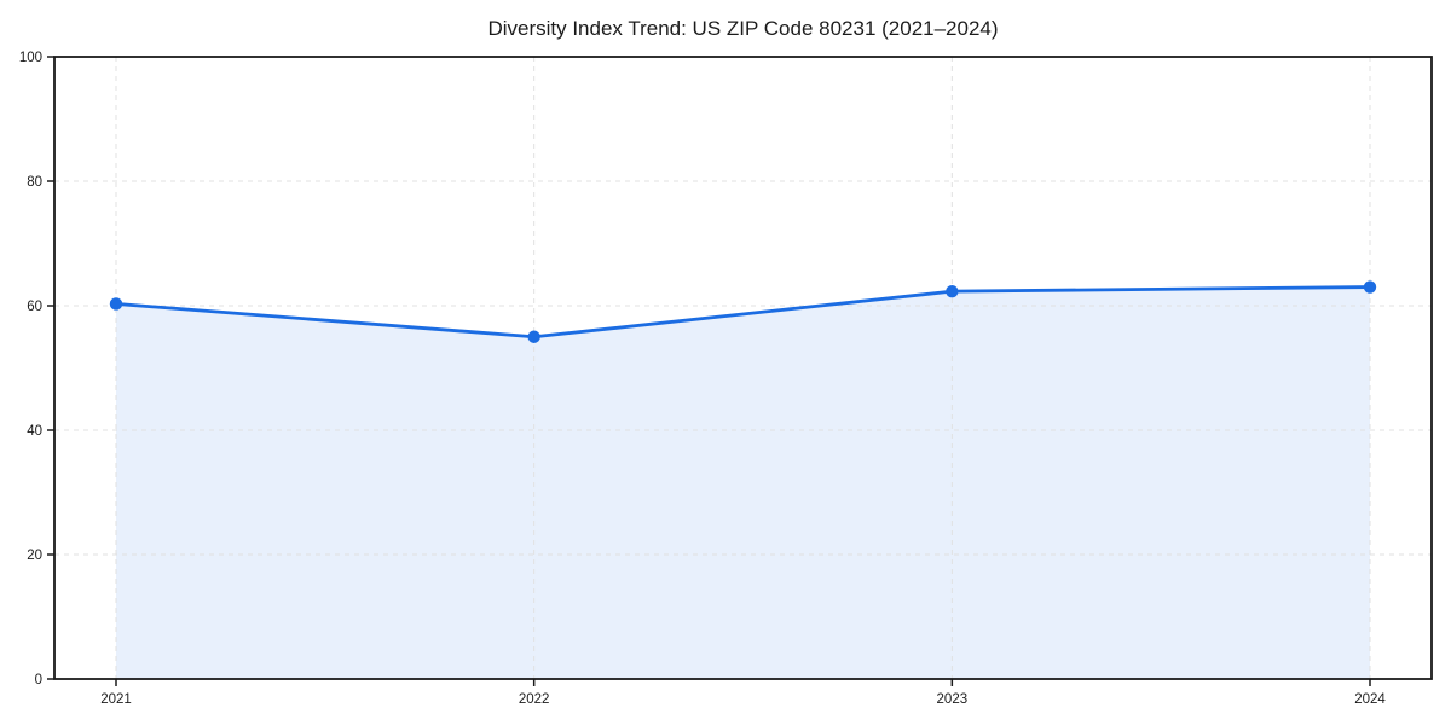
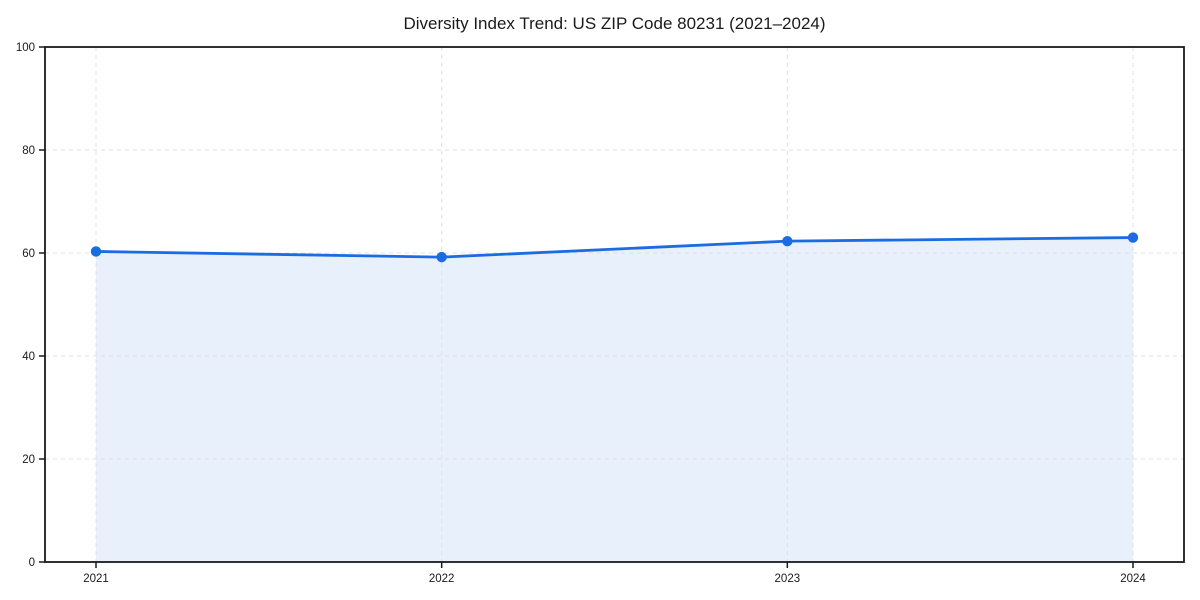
2022: 55 -> 59
